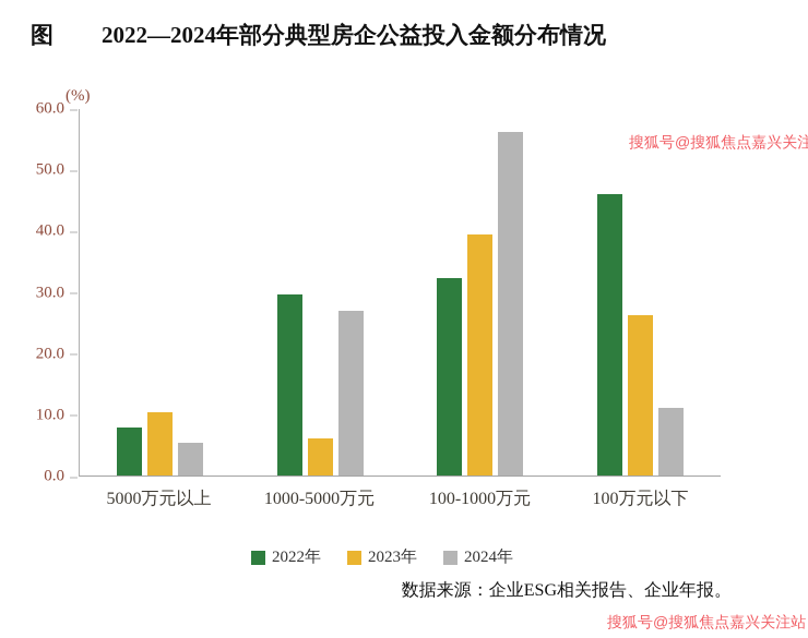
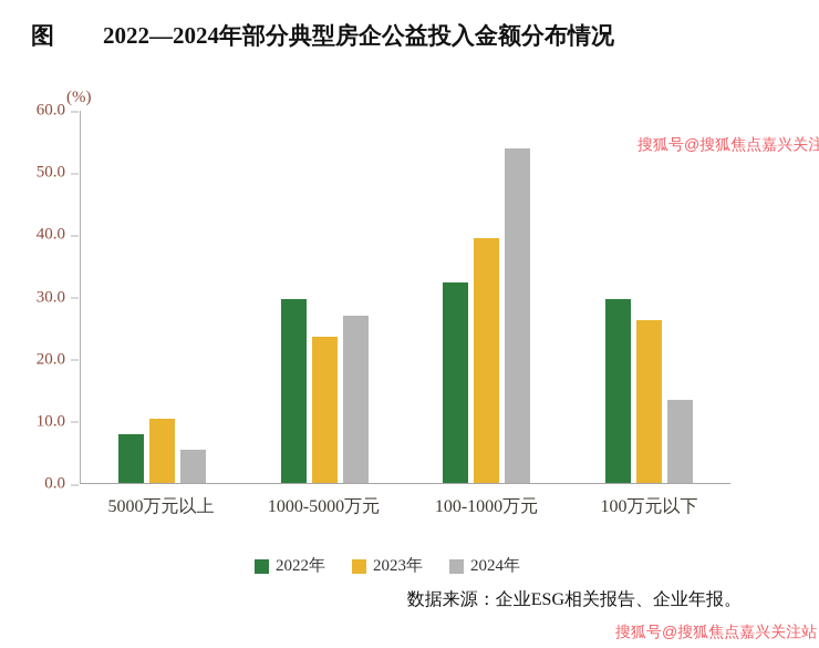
2023年/1000-5000万元: 6 -> 24
2024年/100-1000万元: 56 -> 54
2022年/100万元以下: 46 -> 30
2024年/100万元以下: 11 -> 13
